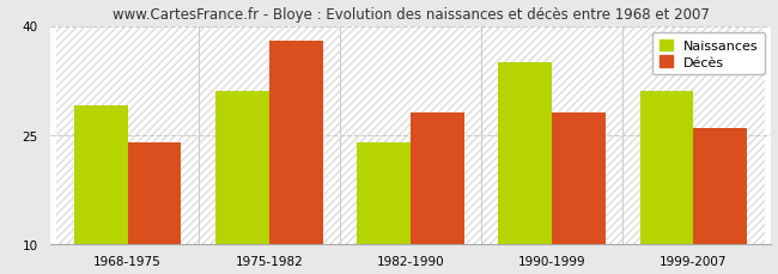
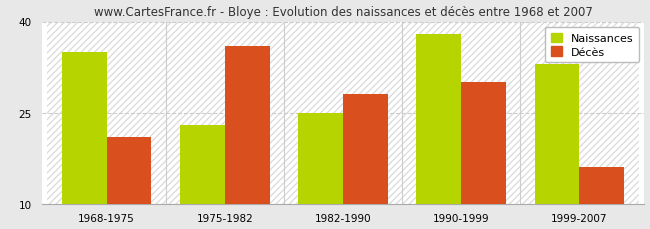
Naissances/1968-1975: 29 -> 35
Décès/1968-1975: 24 -> 21
Naissances/1975-1982: 31 -> 23
Décès/1975-1982: 38 -> 36
Naissances/1982-1990: 24 -> 25
Naissances/1990-1999: 35 -> 38
Décès/1990-1999: 28 -> 30
Naissances/1999-2007: 31 -> 33
Décès/1999-2007: 26 -> 16
